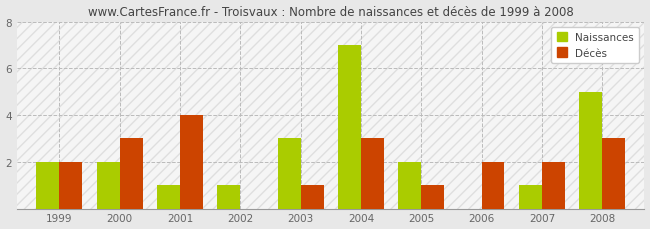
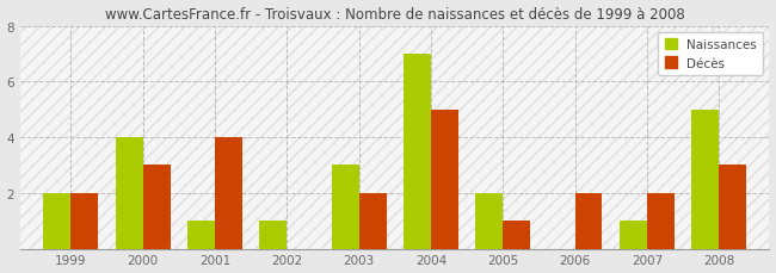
Naissances/2000: 2 -> 4
Décès/2003: 1 -> 2
Décès/2004: 3 -> 5
